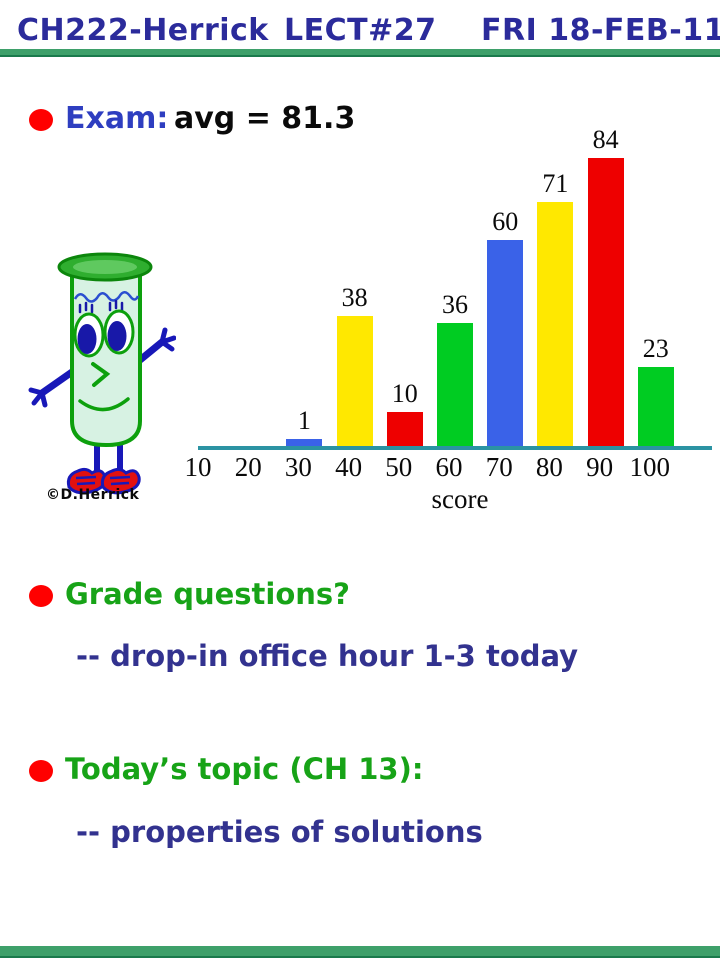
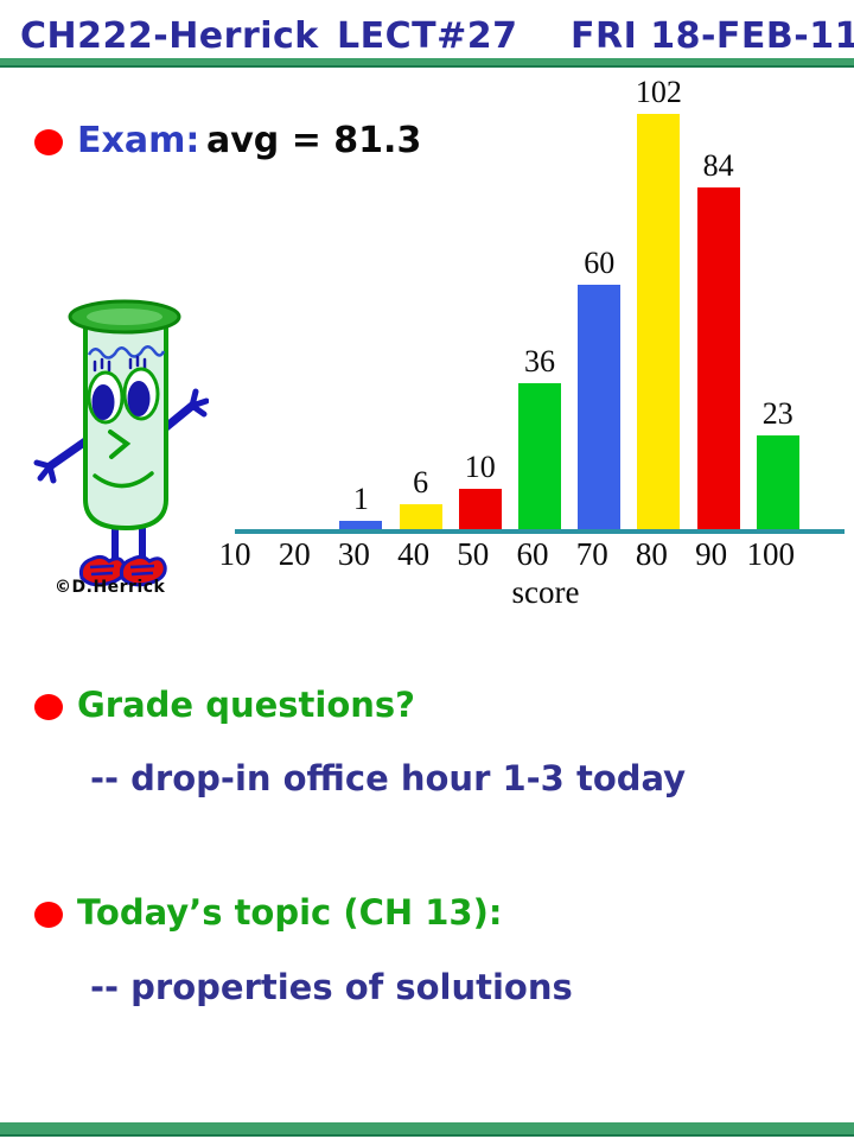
40: 38 -> 6
80: 71 -> 102
